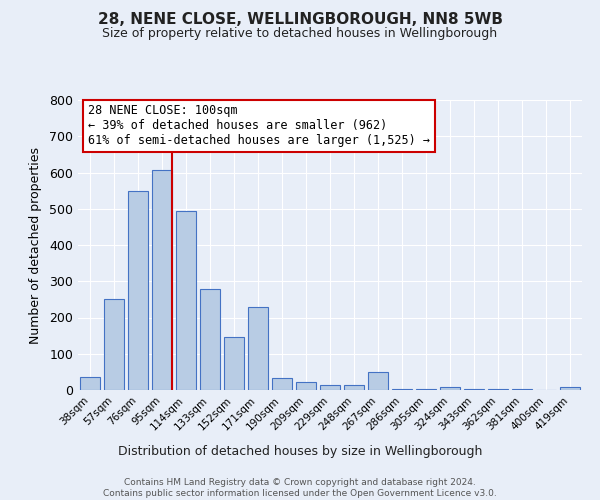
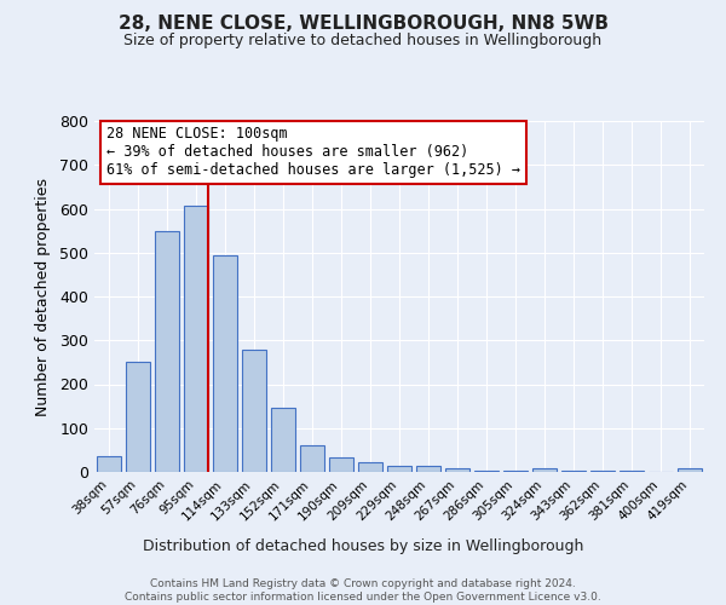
171sqm: 230 -> 62
267sqm: 50 -> 9
